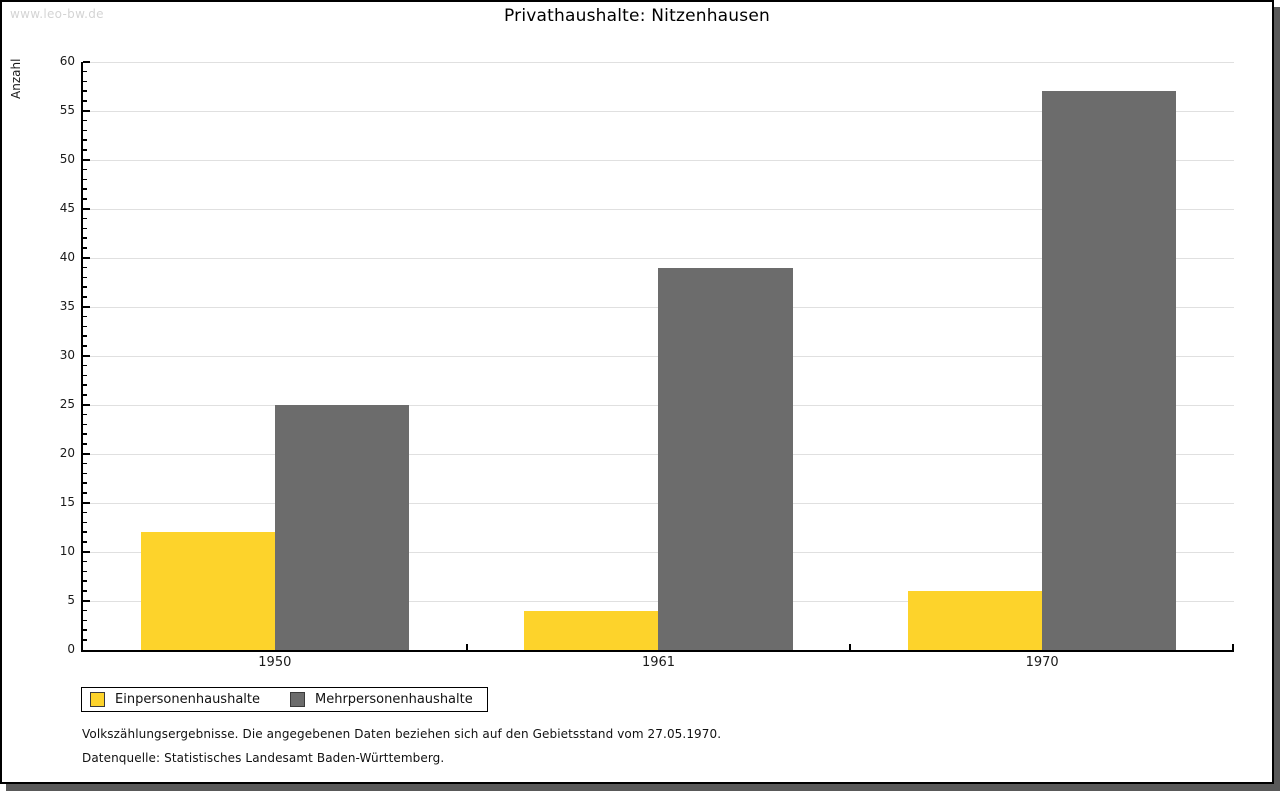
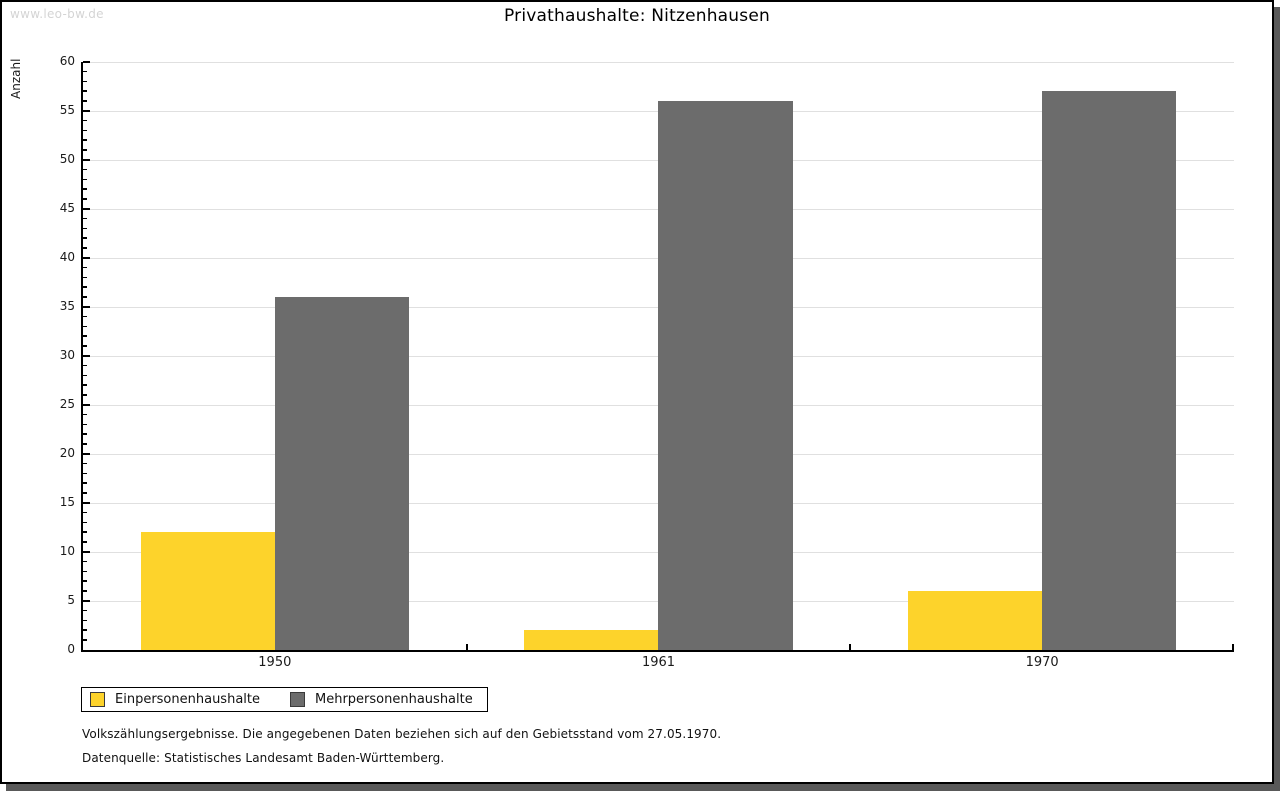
Mehrpersonenhaushalte/1950: 25 -> 36
Einpersonenhaushalte/1961: 4 -> 2
Mehrpersonenhaushalte/1961: 39 -> 56
